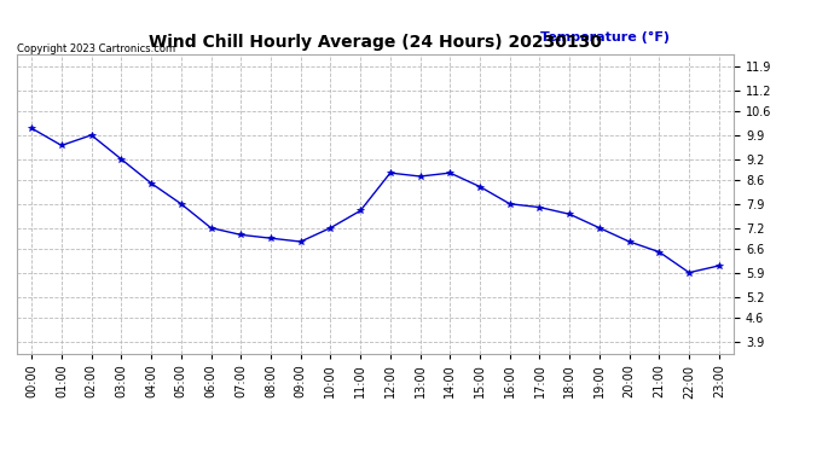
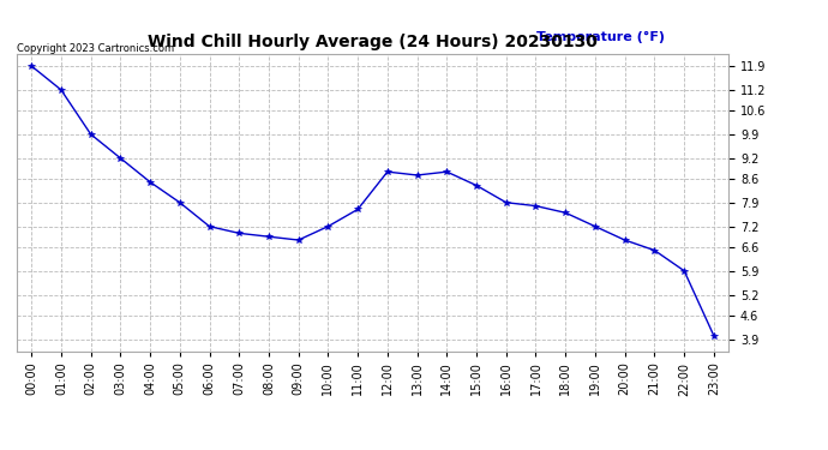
00:00: 10.1 -> 11.9
01:00: 9.6 -> 11.2
23:00: 6.1 -> 4.0
